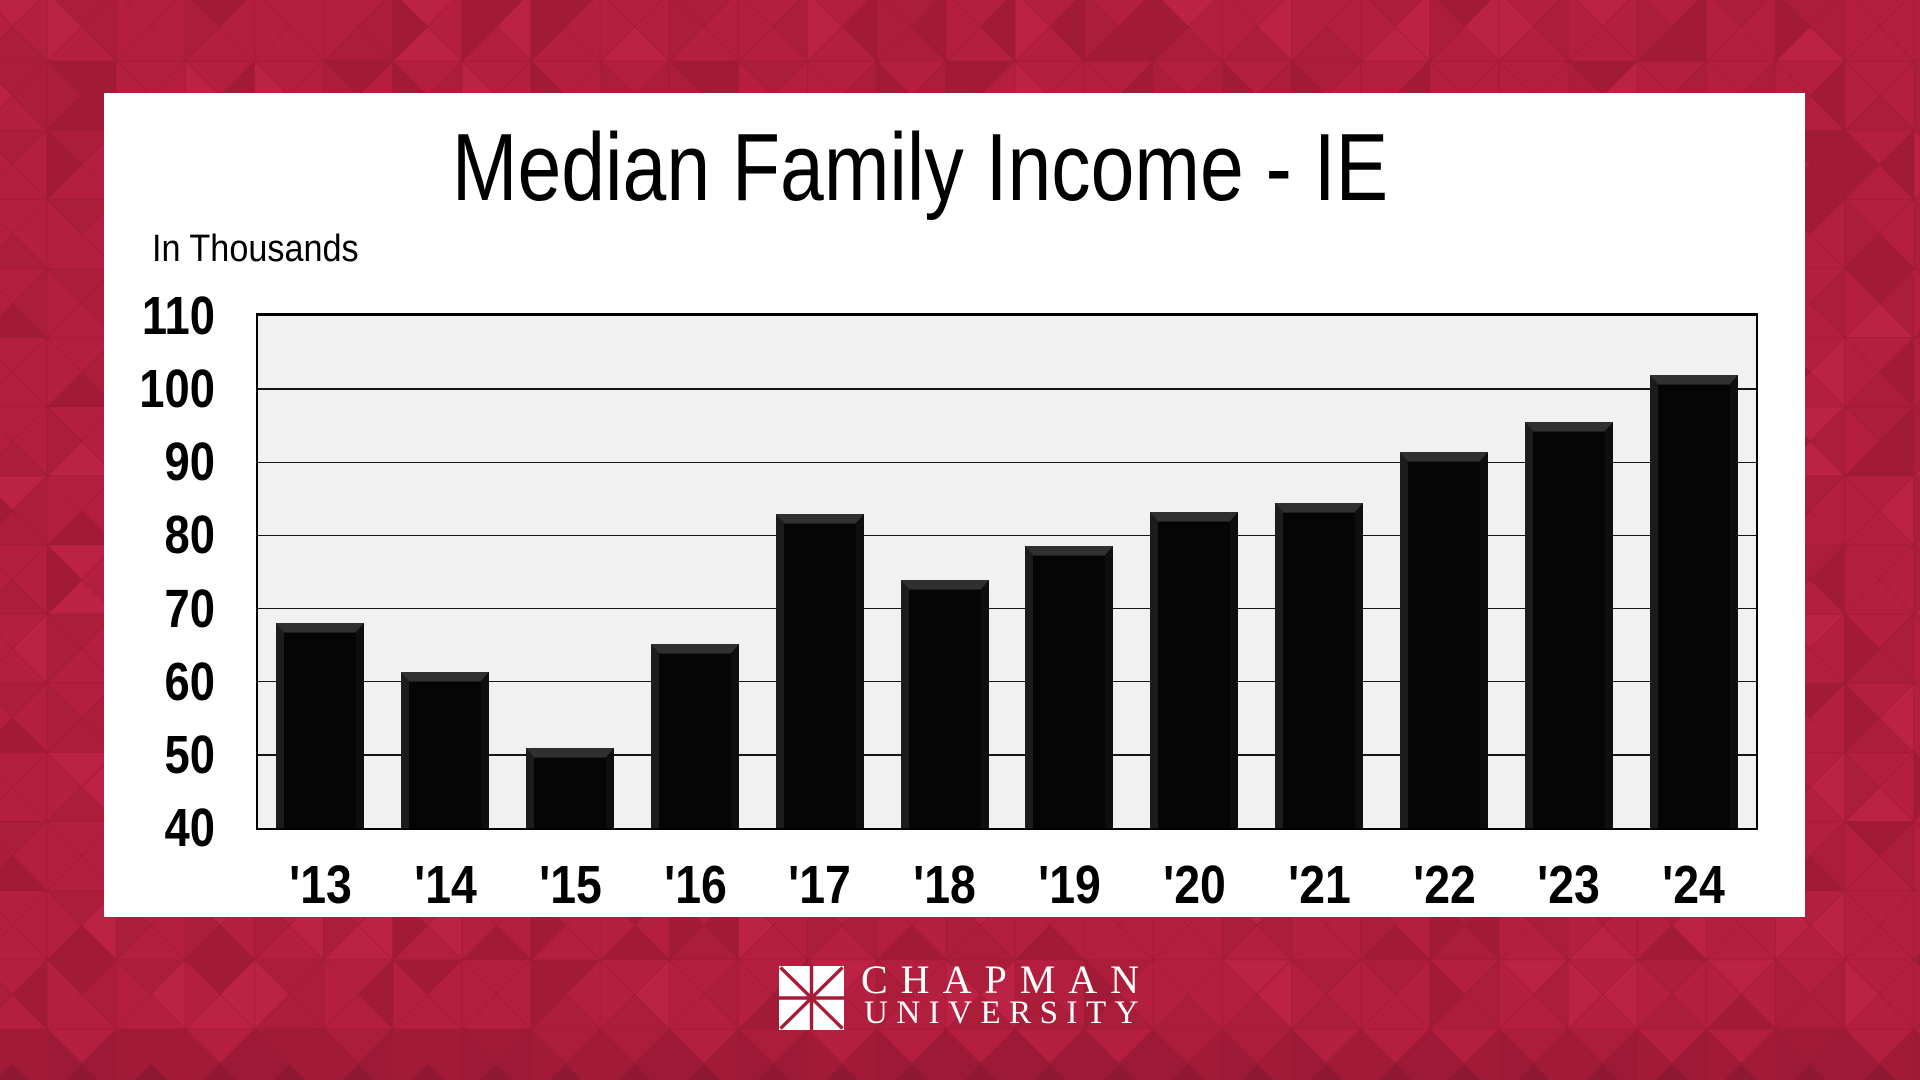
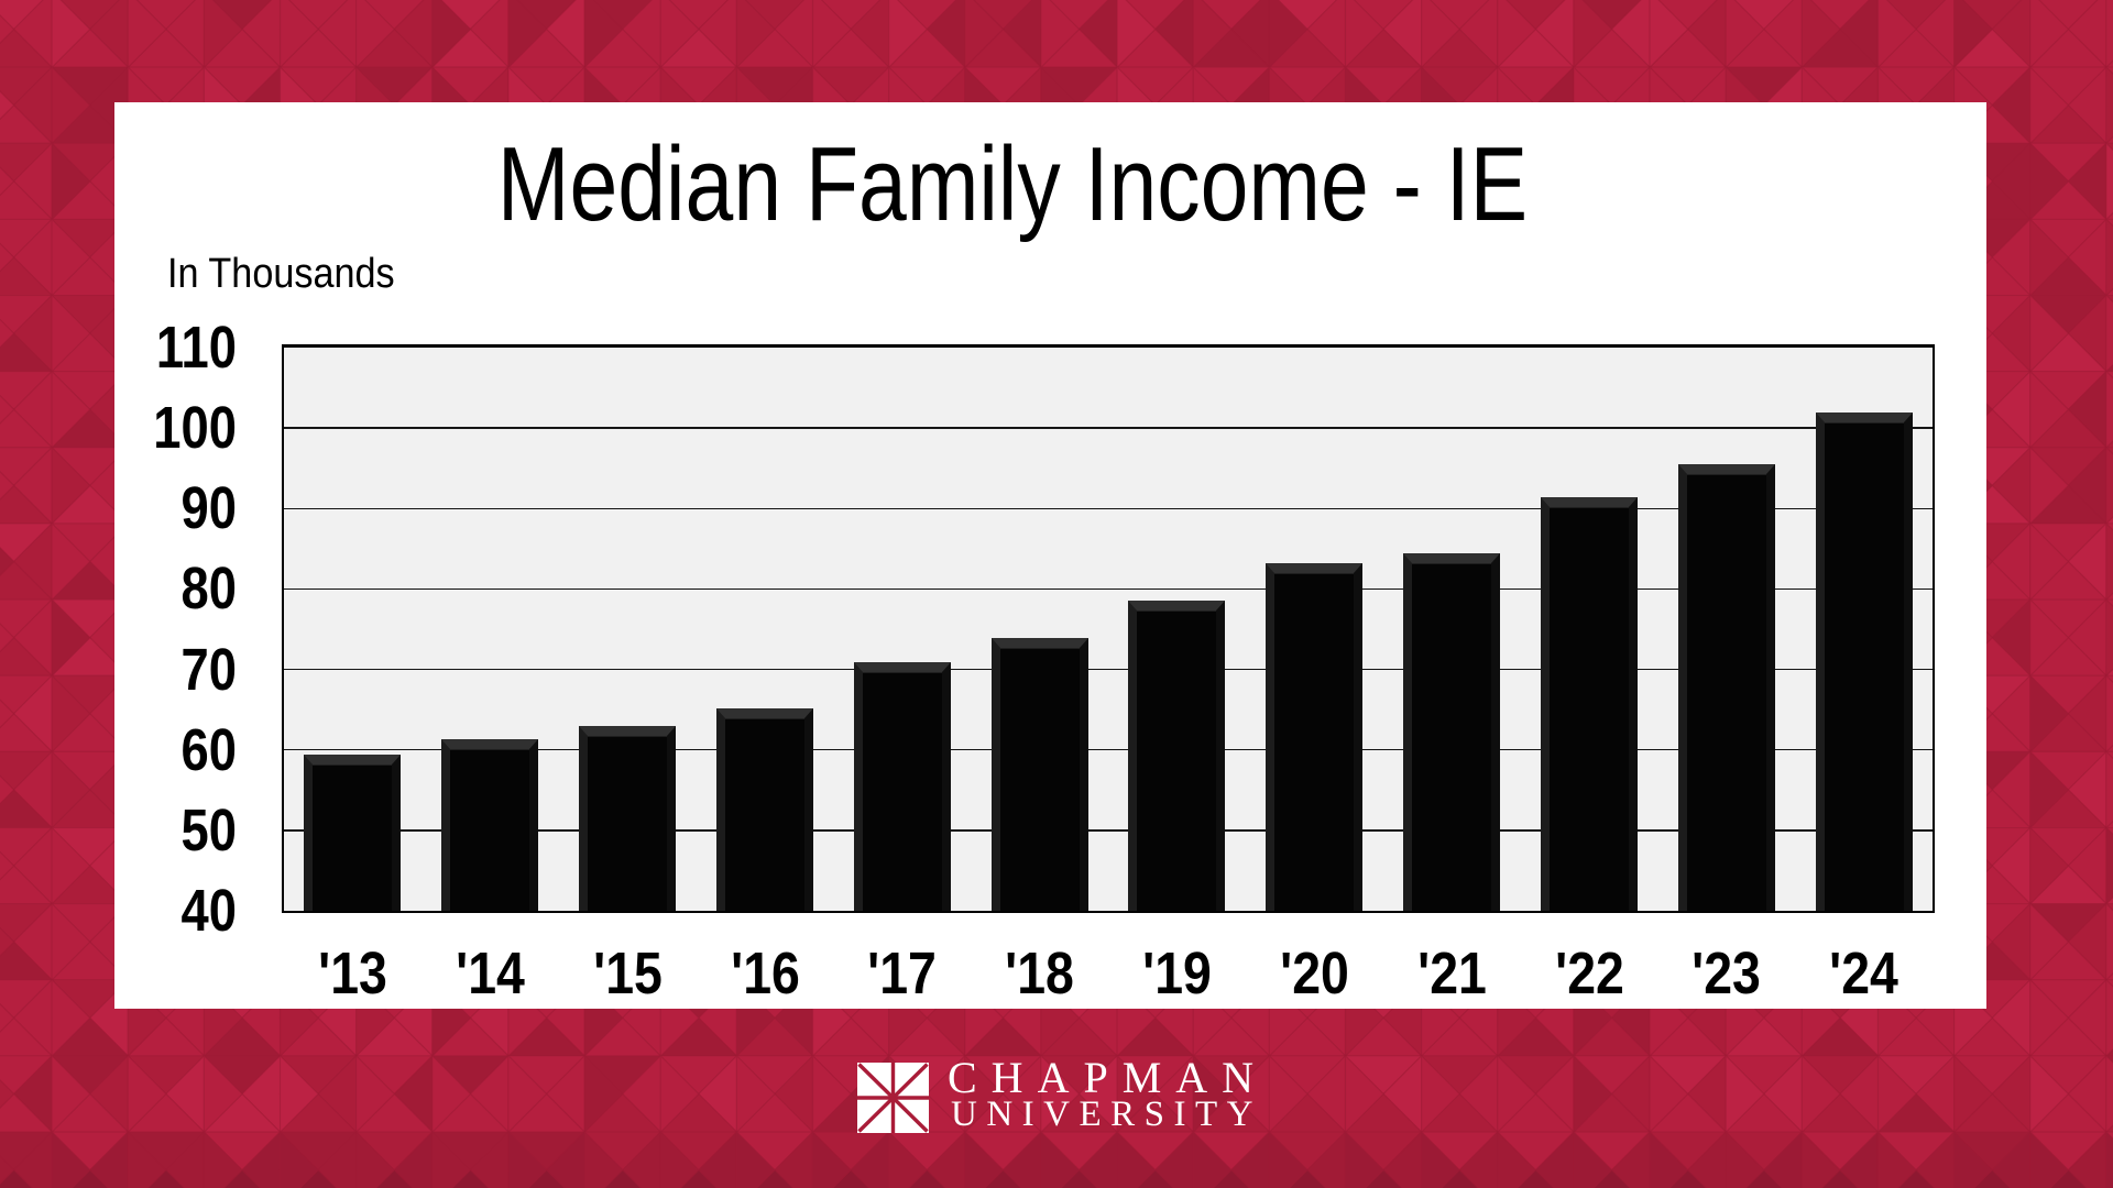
'13: 68 -> 59
'15: 51 -> 63
'17: 83 -> 71
